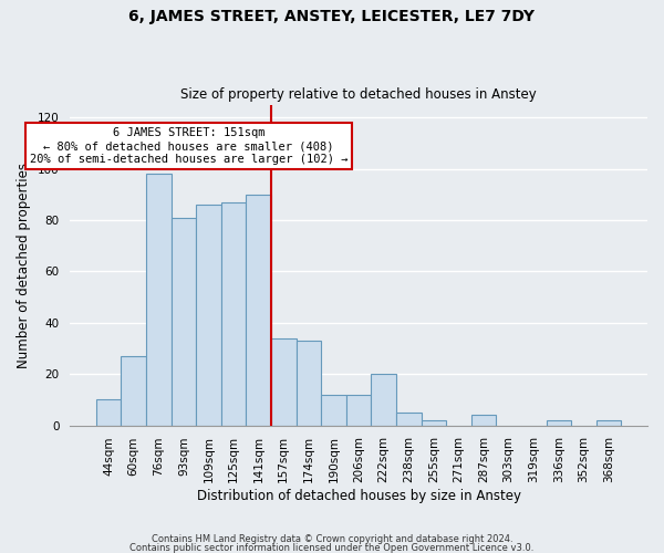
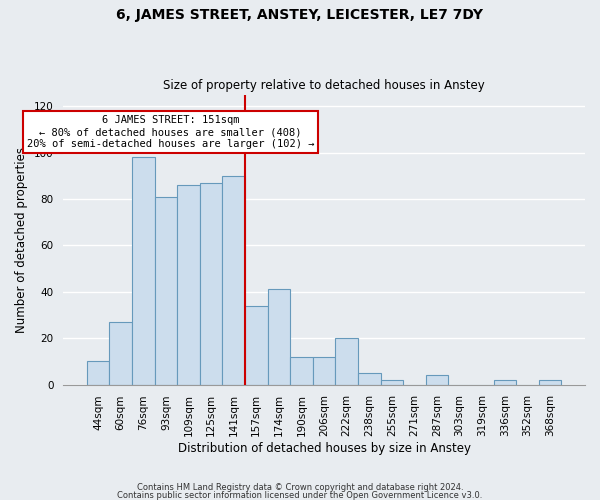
174sqm: 33 -> 41
